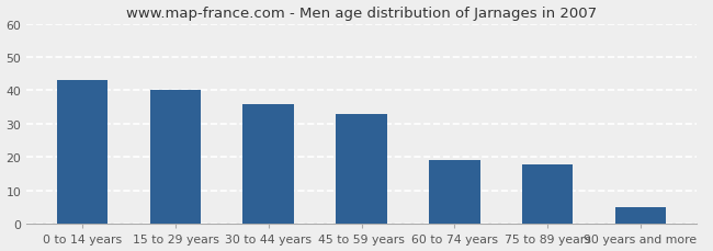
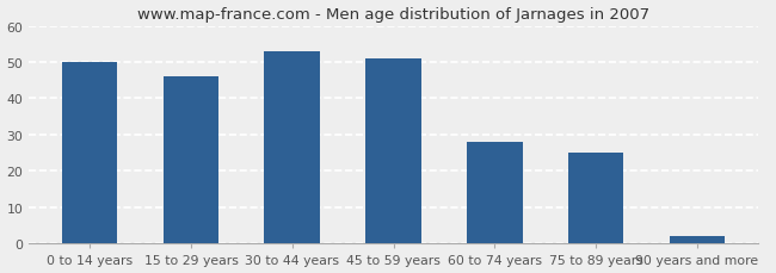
0 to 14 years: 43 -> 50
15 to 29 years: 40 -> 46
30 to 44 years: 36 -> 53
45 to 59 years: 33 -> 51
60 to 74 years: 19 -> 28
75 to 89 years: 18 -> 25
90 years and more: 5 -> 2
